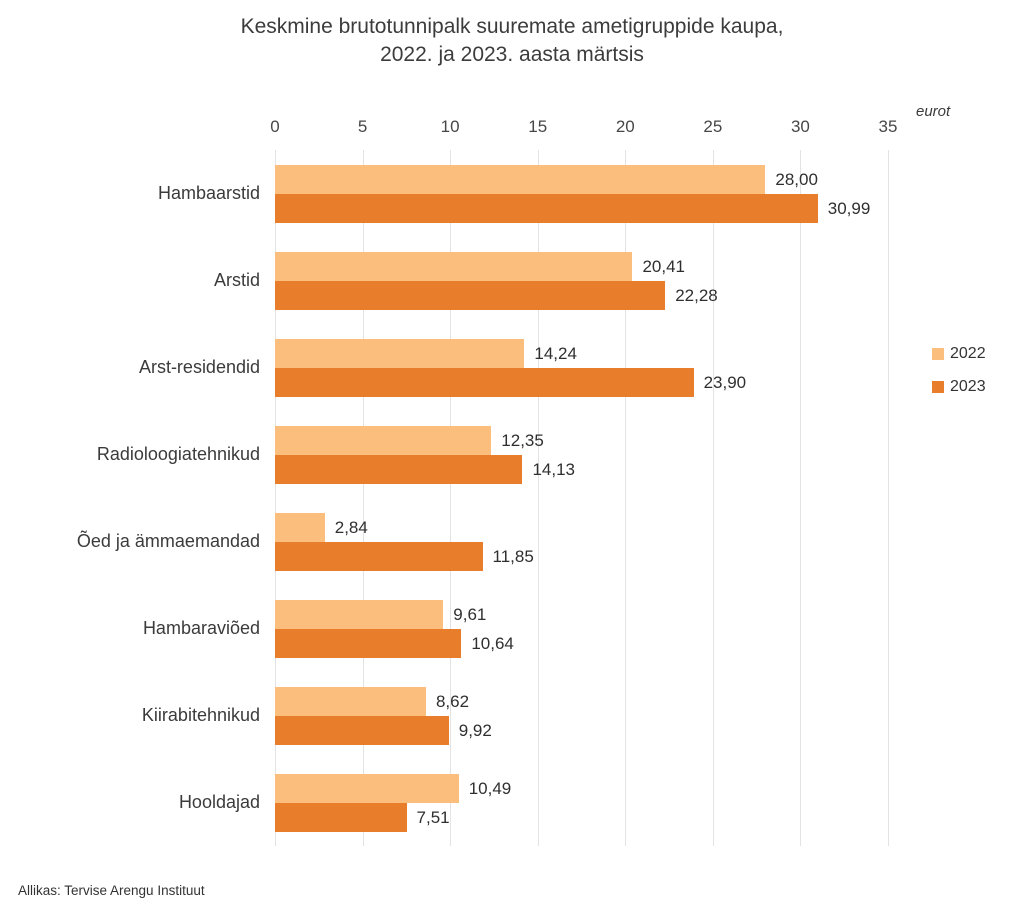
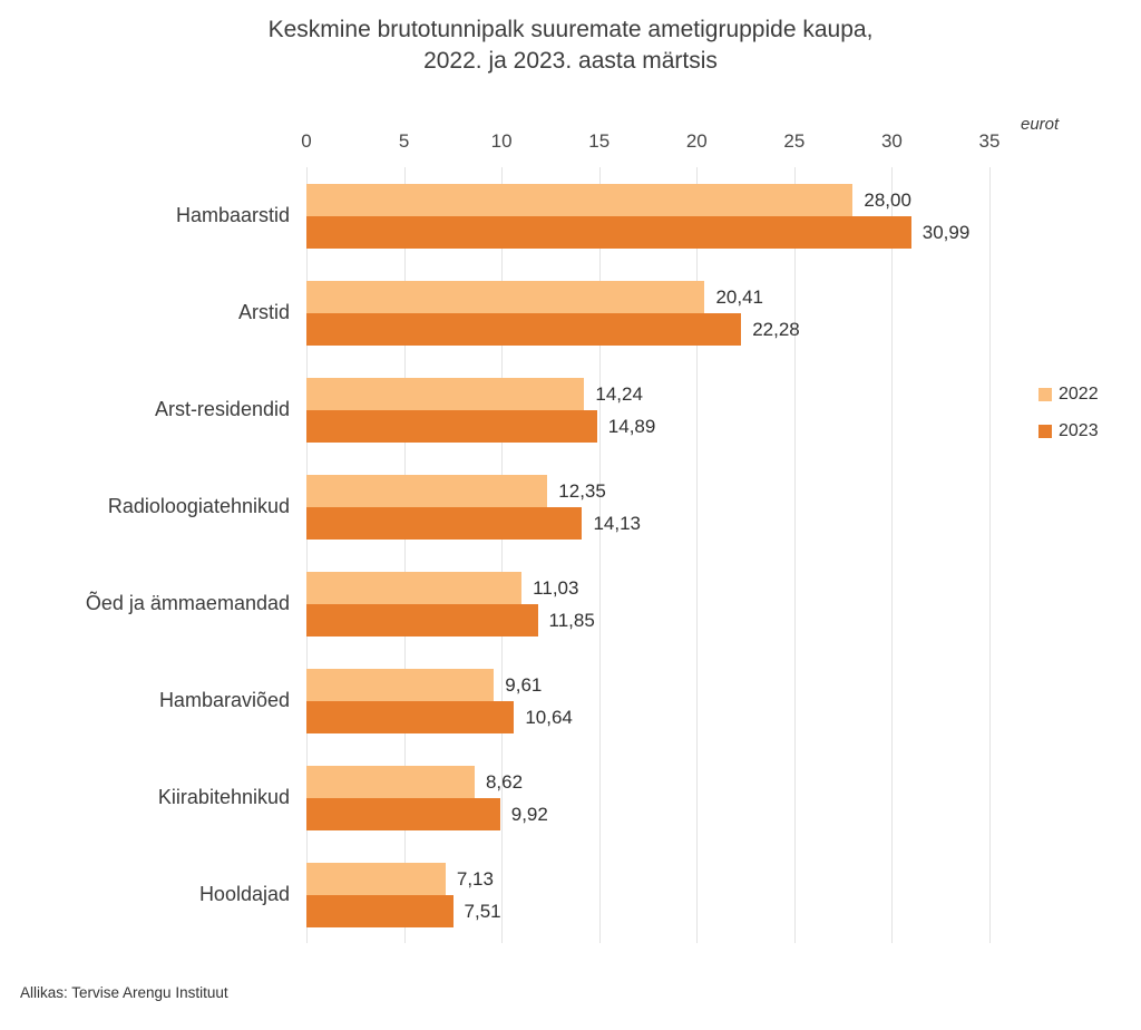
2023/Arst-residendid: 23,90 -> 14,89
2022/Õed ja ämmaemandad: 2,84 -> 11,03
2022/Hooldajad: 10,49 -> 7,13
